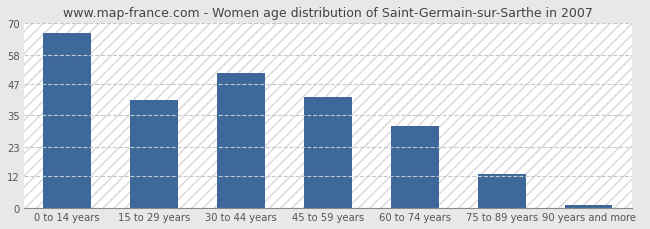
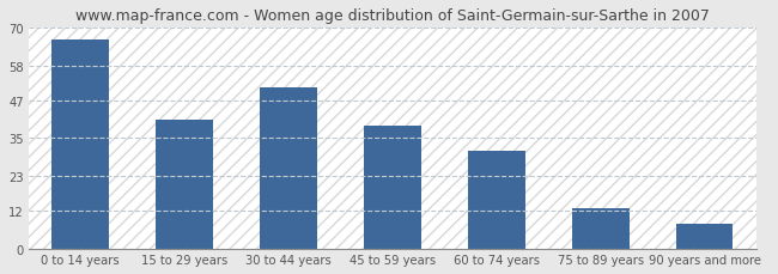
45 to 59 years: 42 -> 39
90 years and more: 1 -> 8
